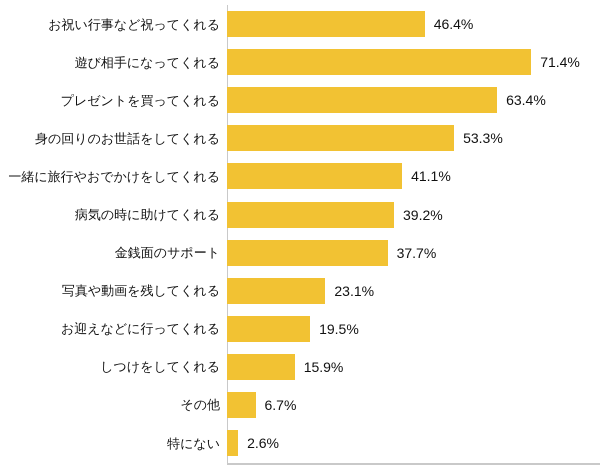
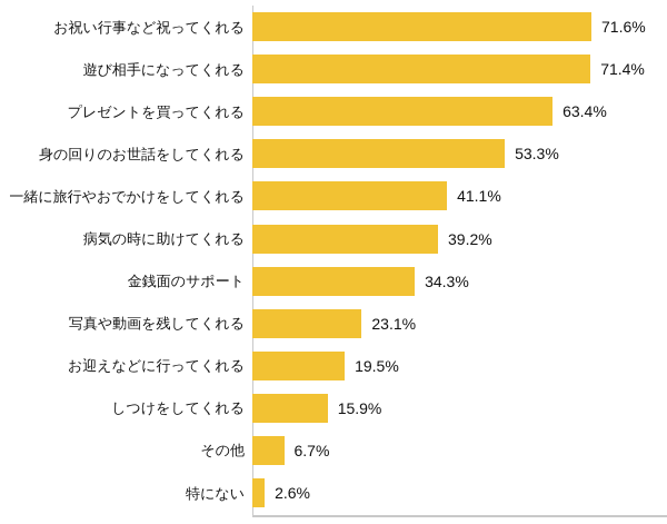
お祝い行事など祝ってくれる: 46.4% -> 71.6%
金銭面のサポート: 37.7% -> 34.3%
